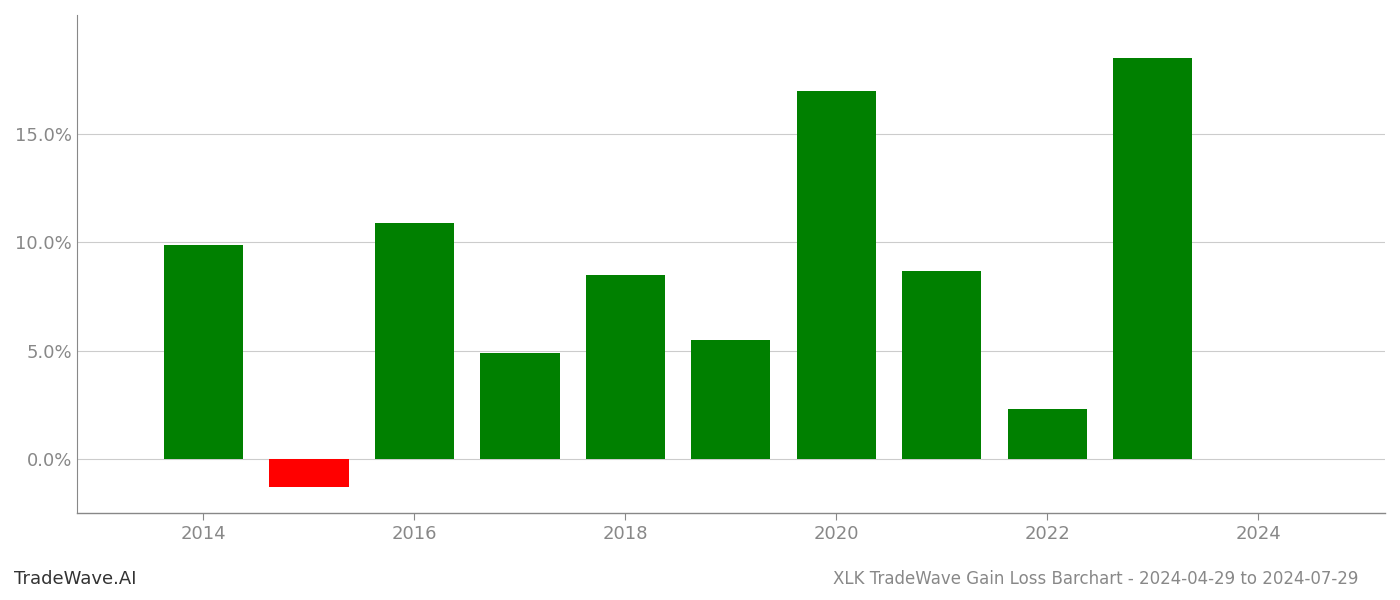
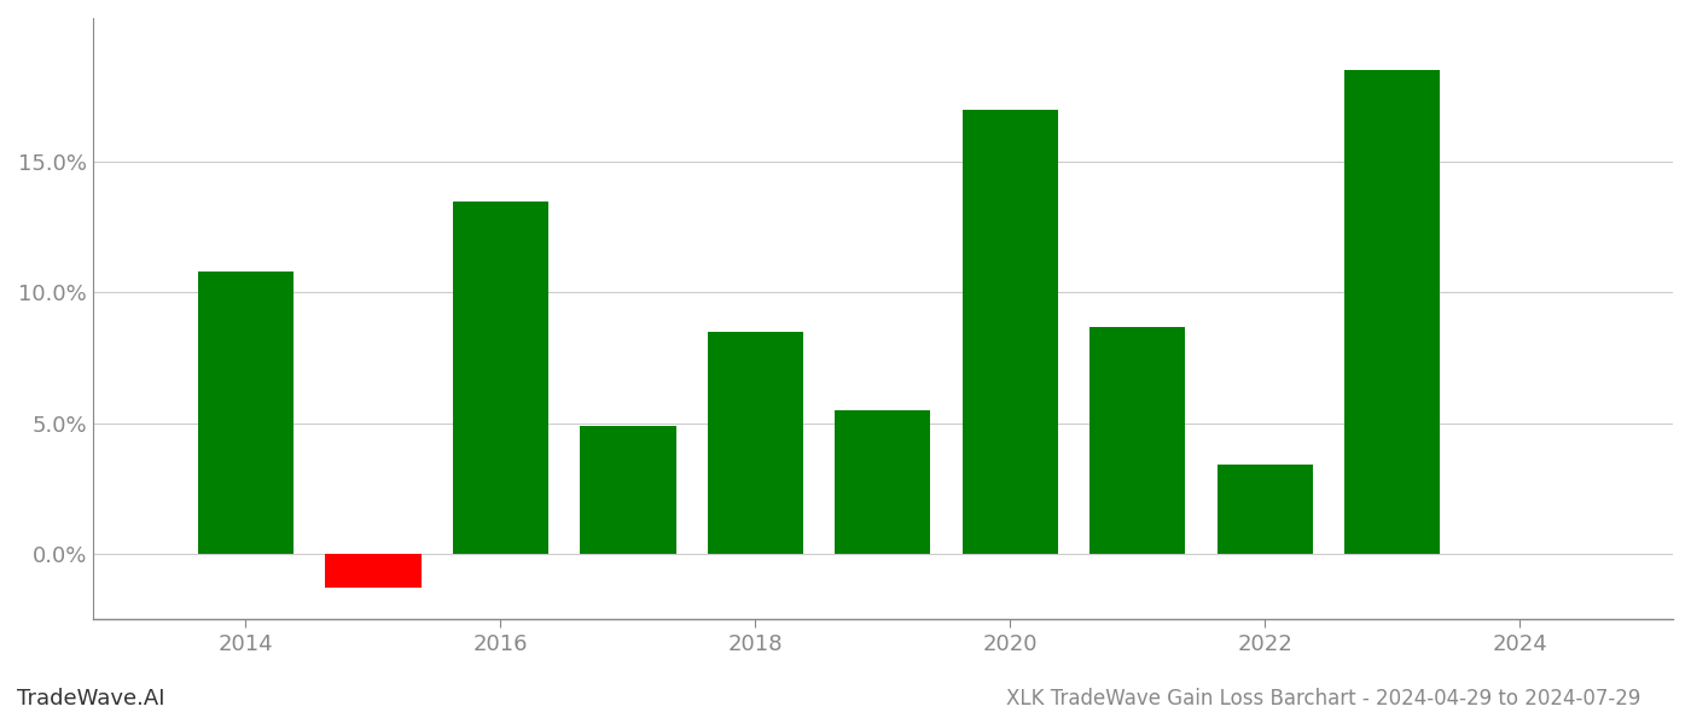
2014: 9.9% -> 10.8%
2016: 10.9% -> 13.5%
2022: 2.3% -> 3.4%
